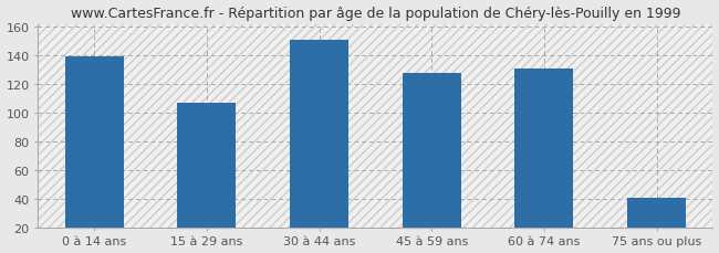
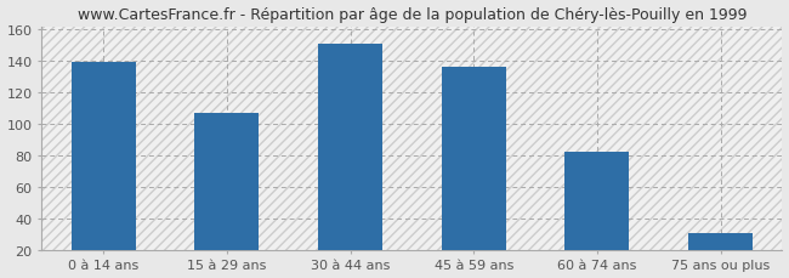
45 à 59 ans: 128 -> 136
60 à 74 ans: 131 -> 82
75 ans ou plus: 41 -> 31
